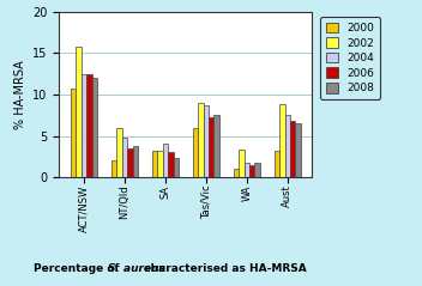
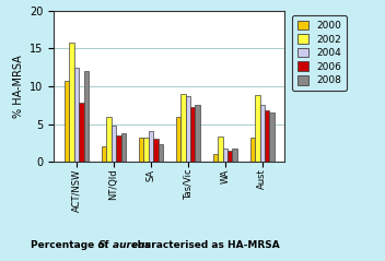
2006/ACT/NSW: 12.5 -> 7.8
